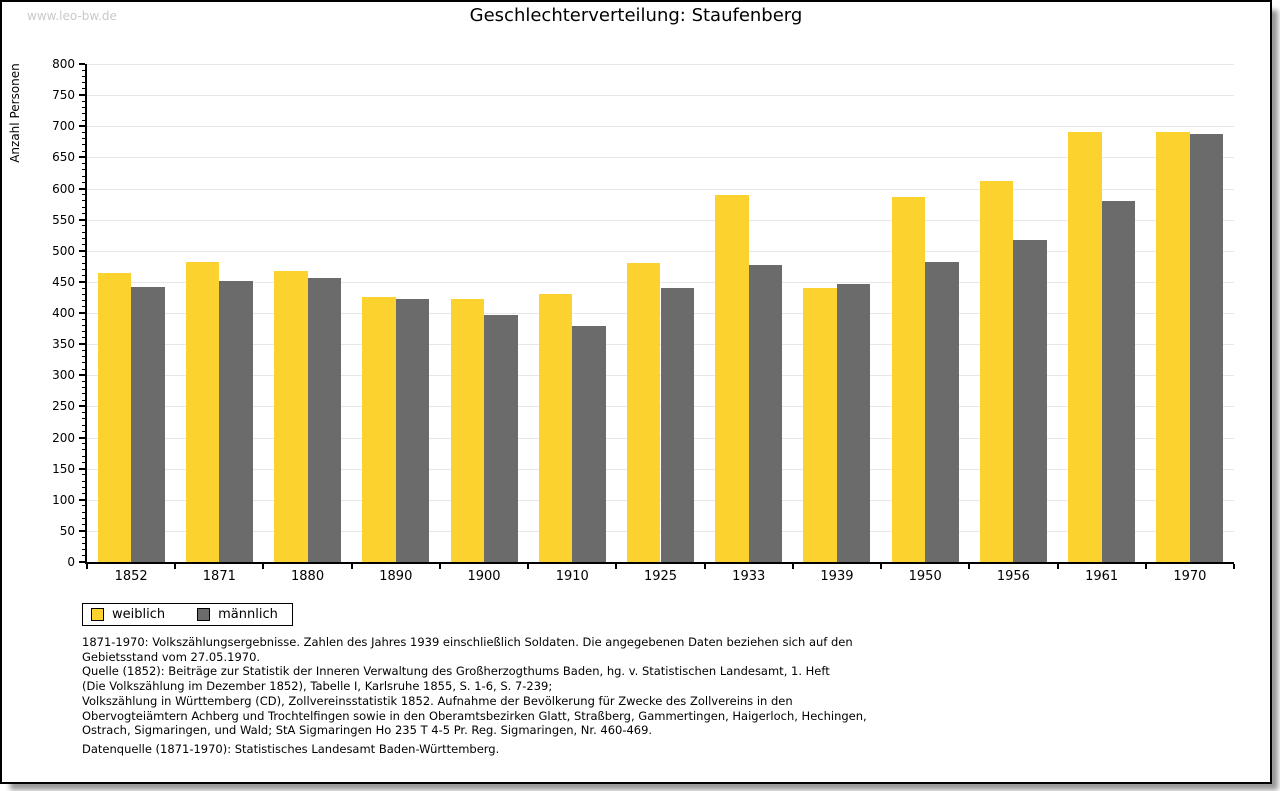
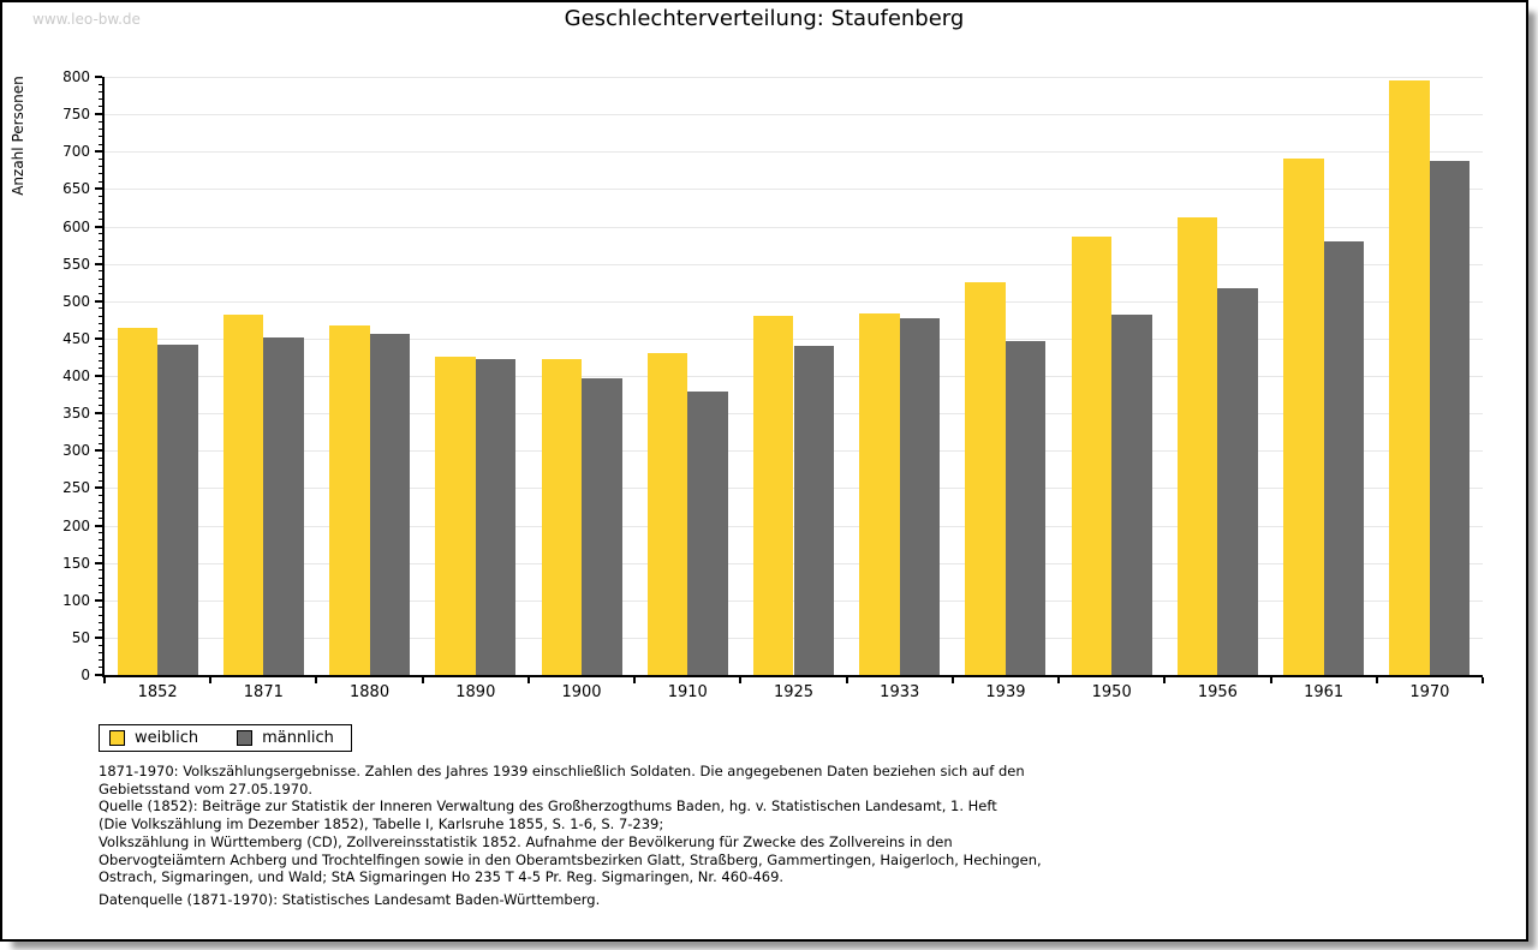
weiblich/1933: 590 -> 480
weiblich/1939: 440 -> 530
weiblich/1970: 690 -> 800
